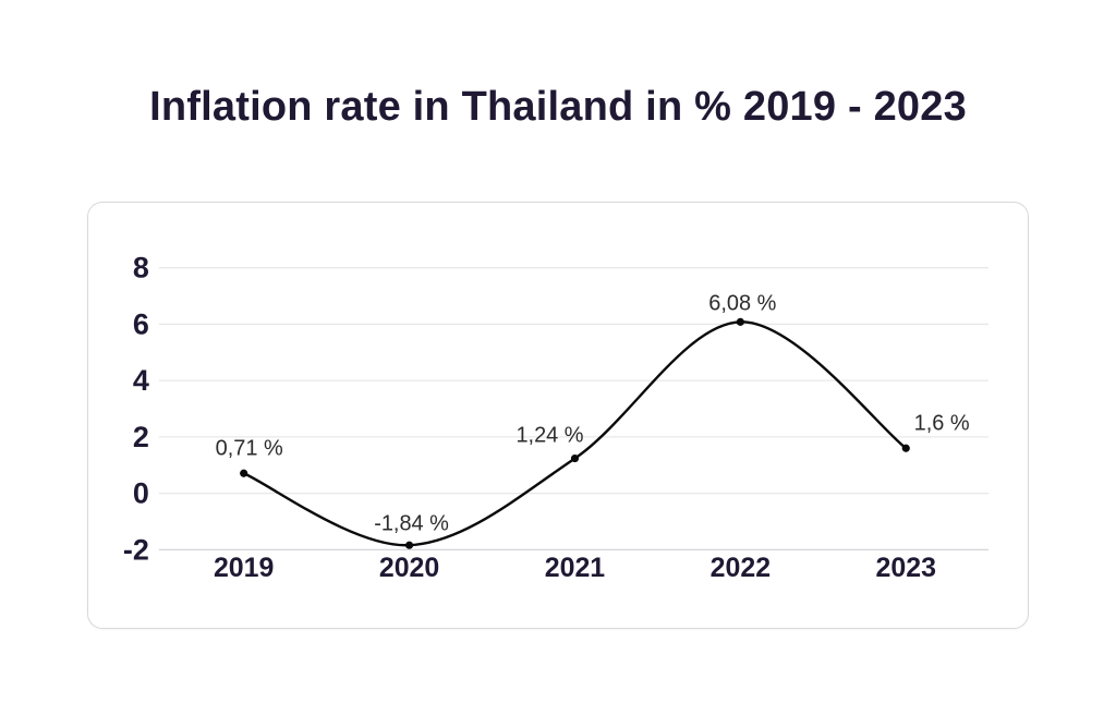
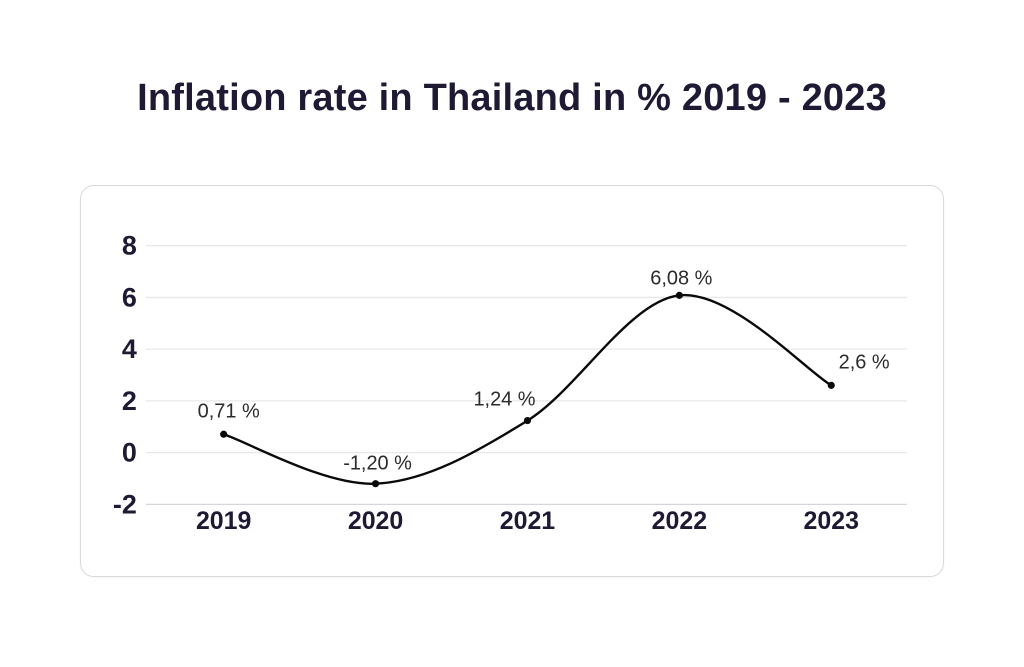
2020: -1,84 -> -1,20
2023: 1,6 -> 2,6
